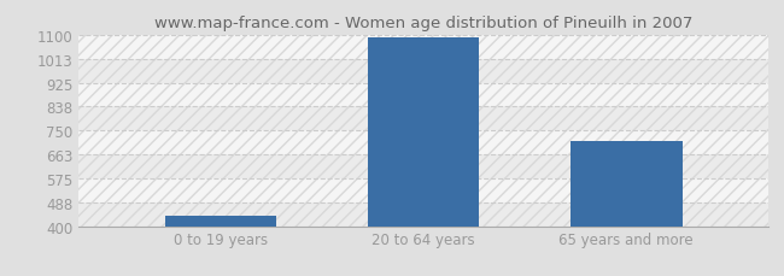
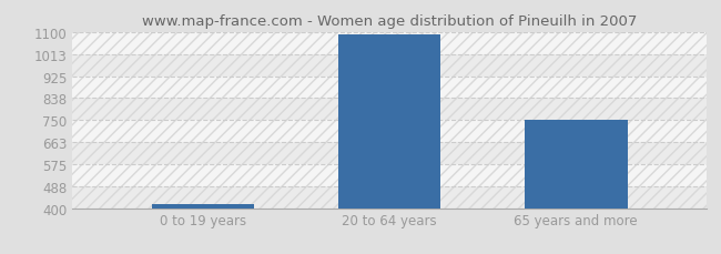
0 to 19 years: 440 -> 415
65 years and more: 710 -> 750
